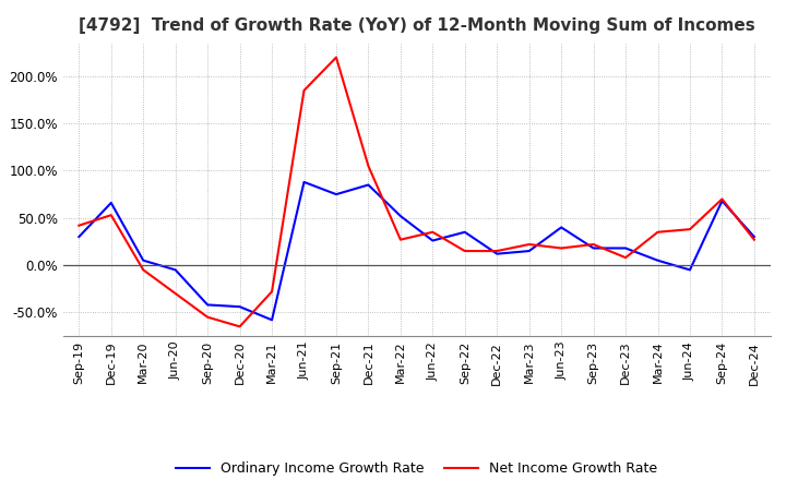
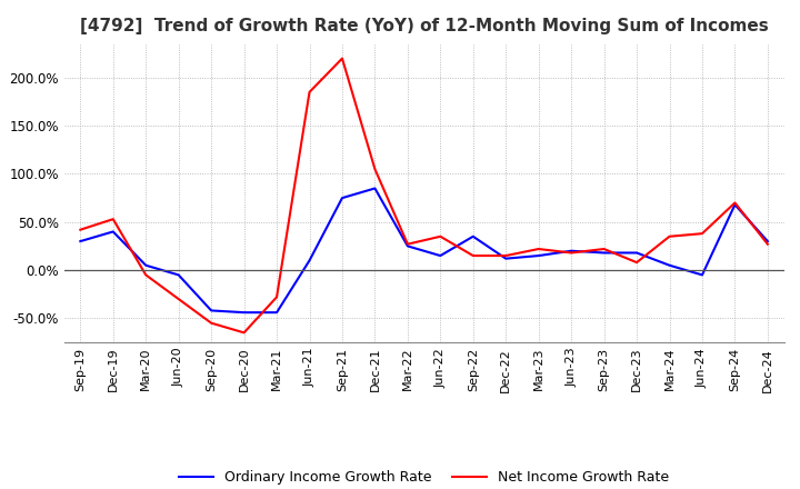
Ordinary Income Growth Rate/Dec-19: 66% -> 40%
Ordinary Income Growth Rate/Mar-21: -58% -> -44%
Ordinary Income Growth Rate/Jun-21: 88% -> 10%
Ordinary Income Growth Rate/Mar-22: 52% -> 25%
Ordinary Income Growth Rate/Jun-22: 26% -> 15%
Ordinary Income Growth Rate/Jun-23: 40% -> 20%
